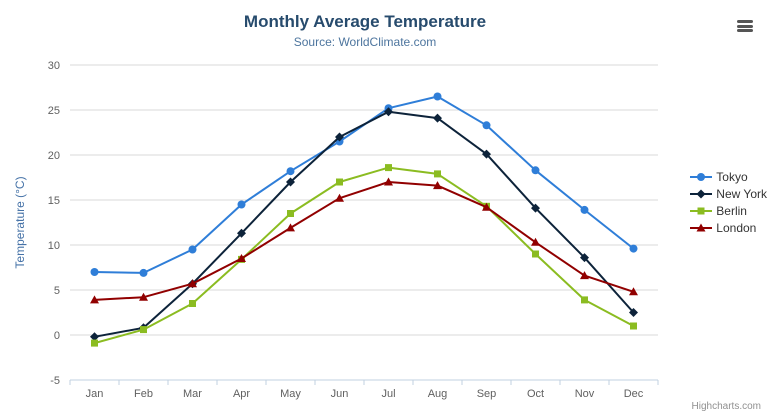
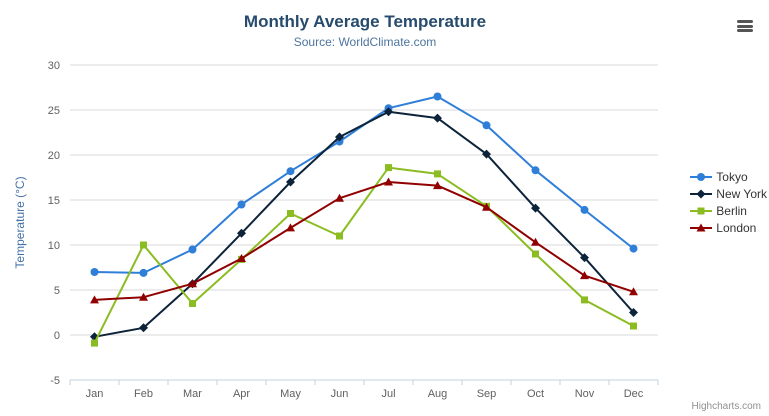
Berlin/Feb: 1 -> 10
Berlin/Jun: 17 -> 11
